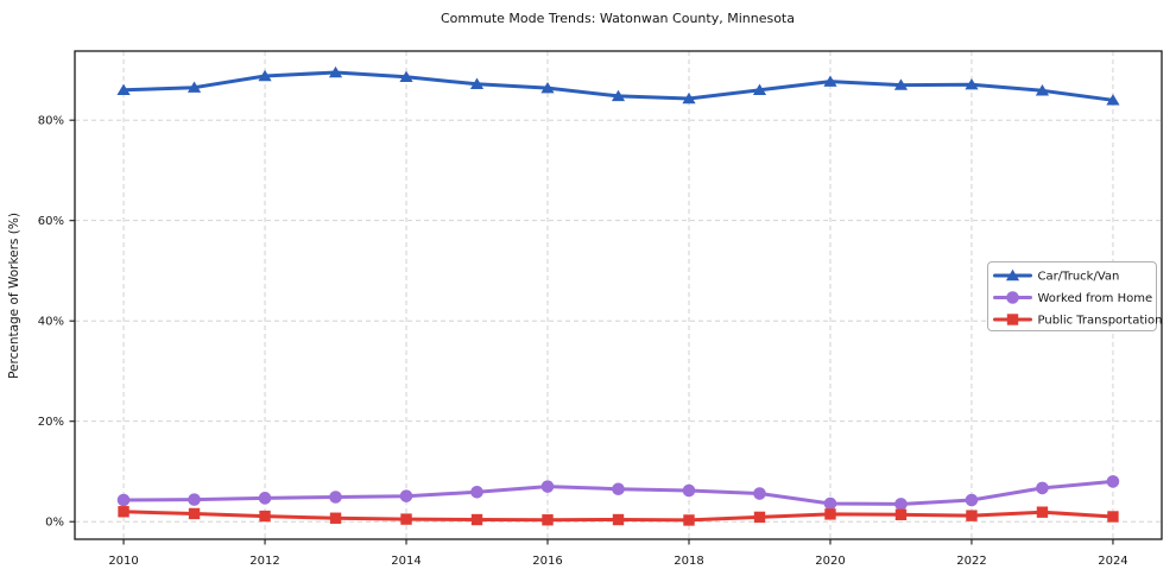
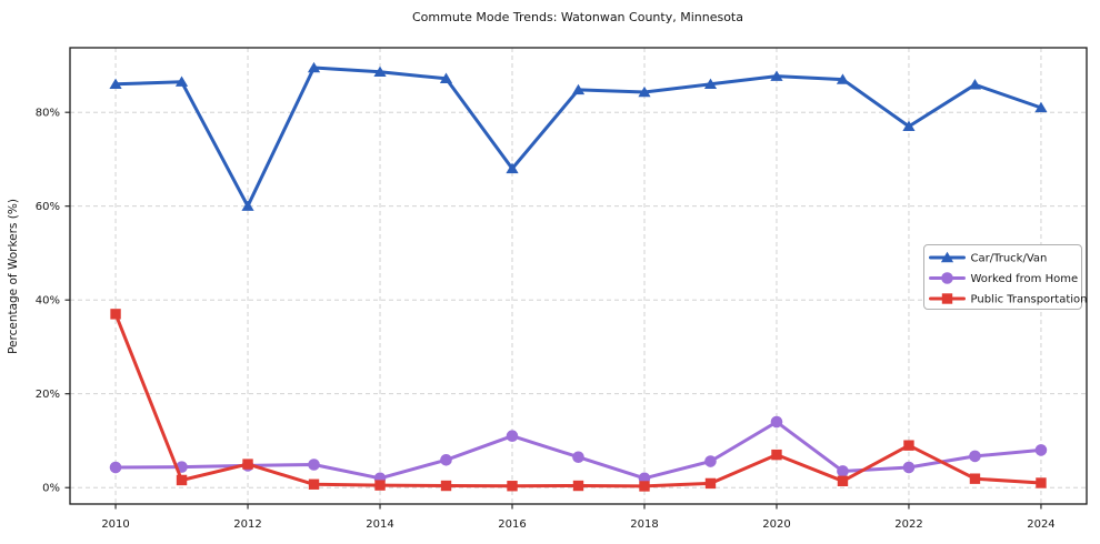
Public Transportation/2010: 2% -> 37%
Car/Truck/Van/2012: 89% -> 60%
Public Transportation/2012: 1% -> 5%
Worked from Home/2014: 5% -> 2%
Car/Truck/Van/2016: 86% -> 68%
Worked from Home/2016: 7% -> 11%
Worked from Home/2018: 6% -> 2%
Worked from Home/2020: 4% -> 14%
Public Transportation/2020: 2% -> 7%
Car/Truck/Van/2022: 87% -> 77%
Public Transportation/2022: 1% -> 9%
Car/Truck/Van/2024: 84% -> 81%
